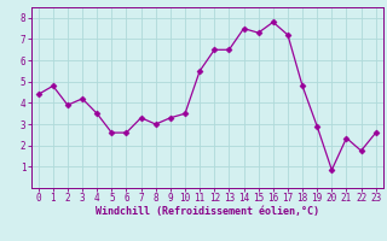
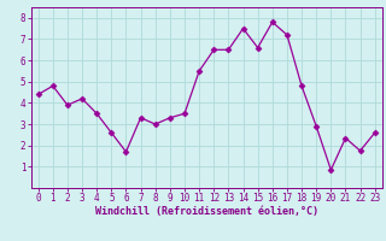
6: 2.6 -> 1.7
15: 7.3 -> 6.6
